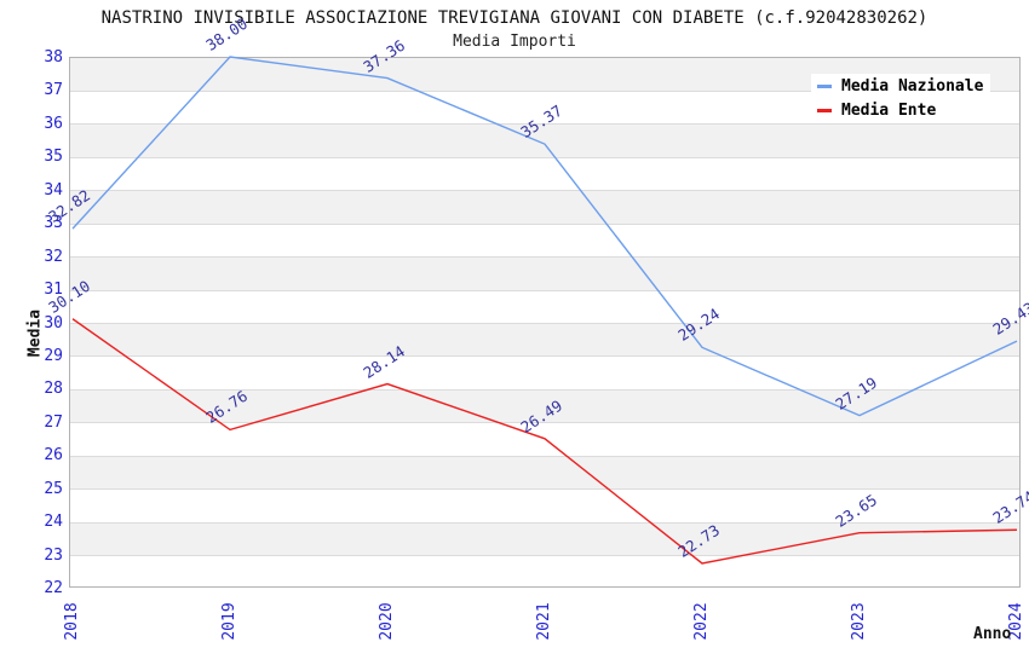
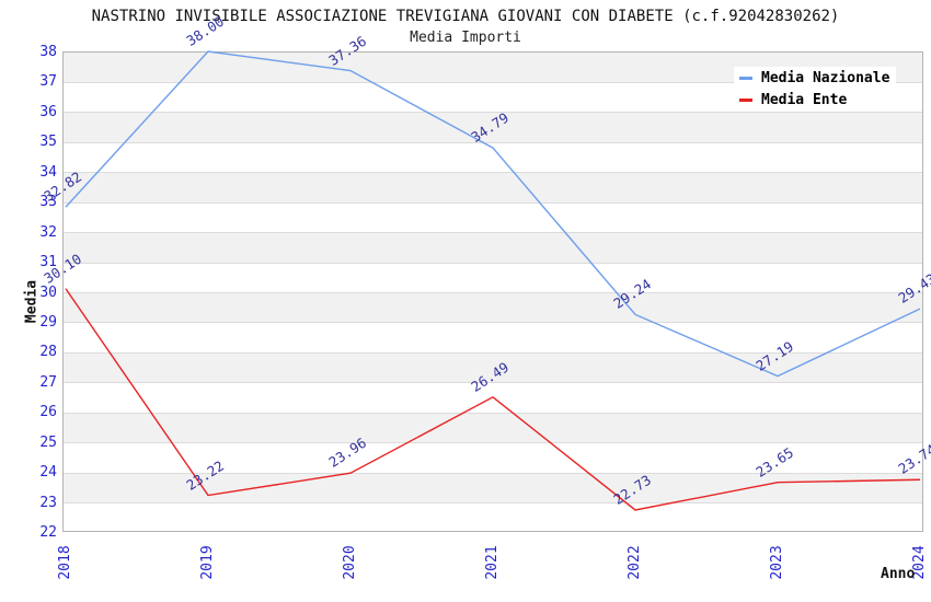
Media Ente/2019: 26.76 -> 23.22
Media Ente/2020: 28.14 -> 23.96
Media Nazionale/2021: 35.37 -> 34.79
